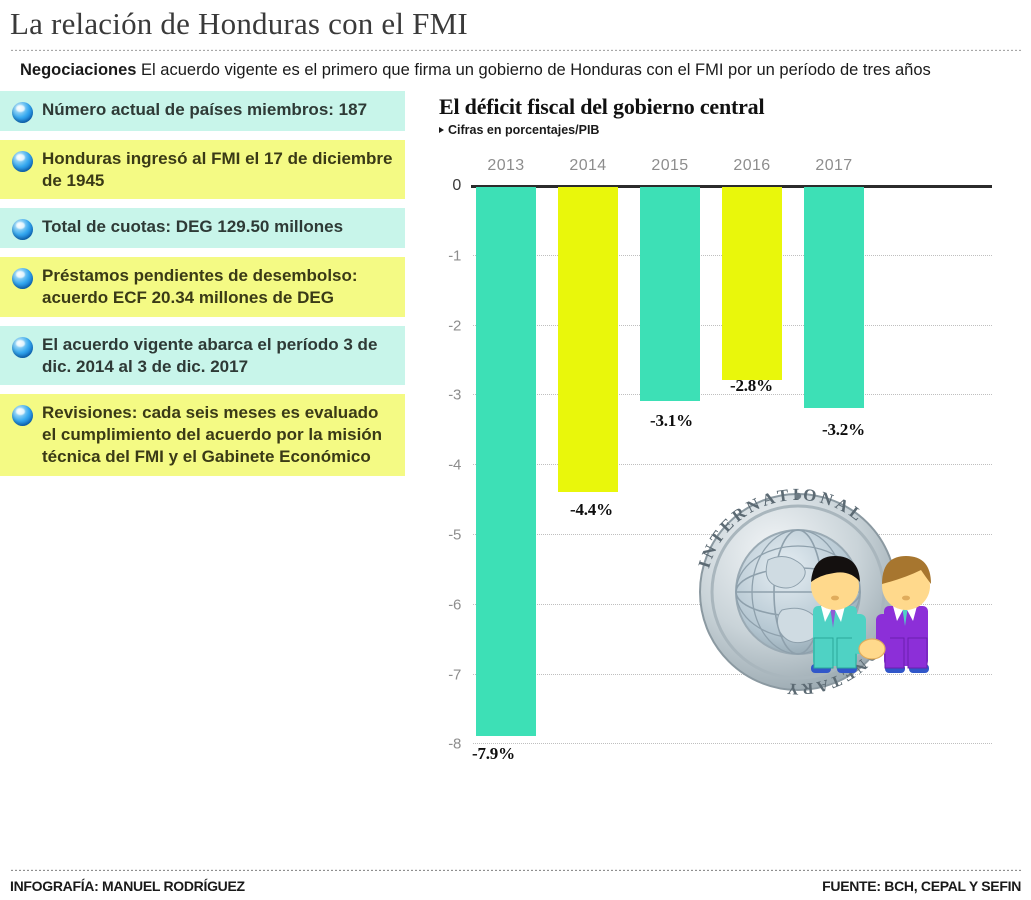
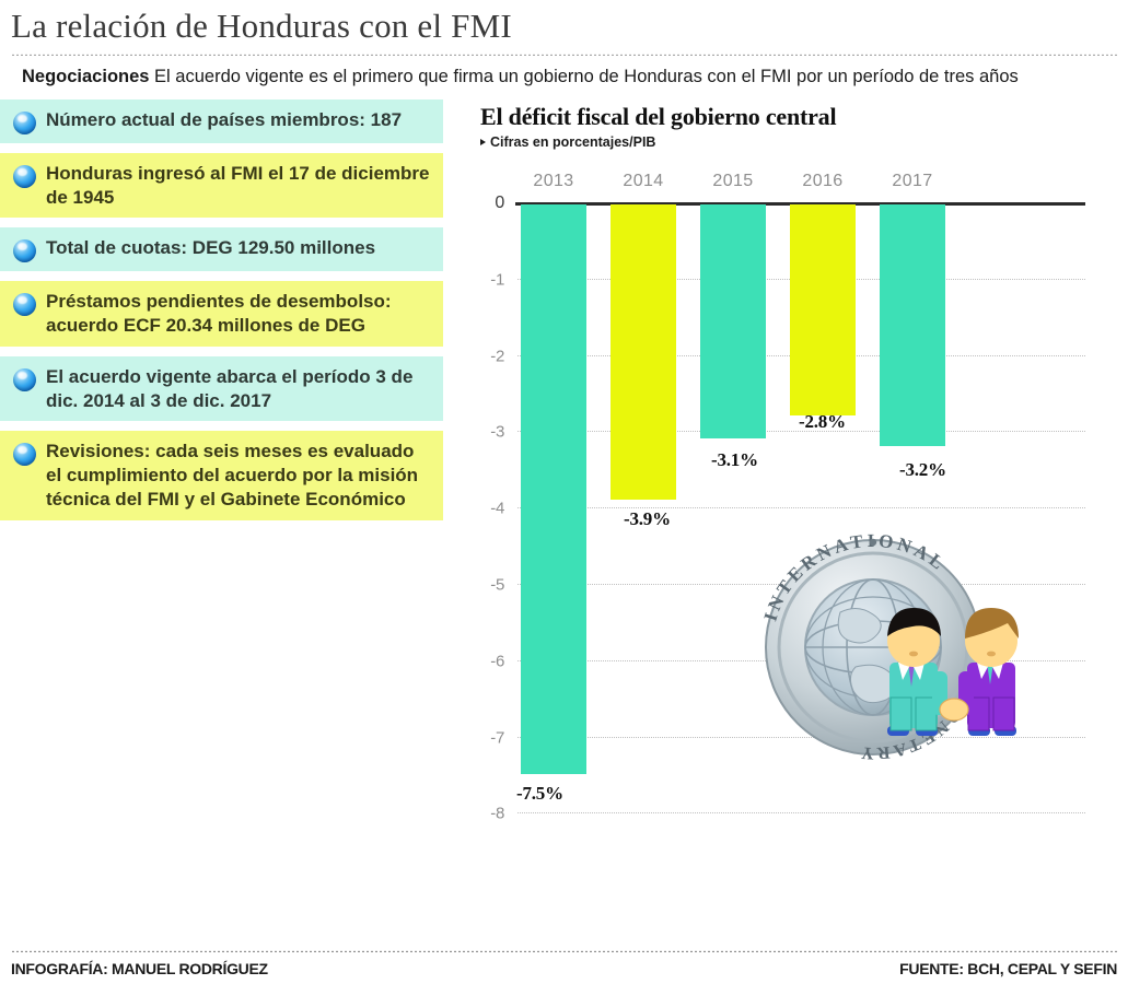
2013: -7.9% -> -7.5%
2014: -4.4% -> -3.9%
